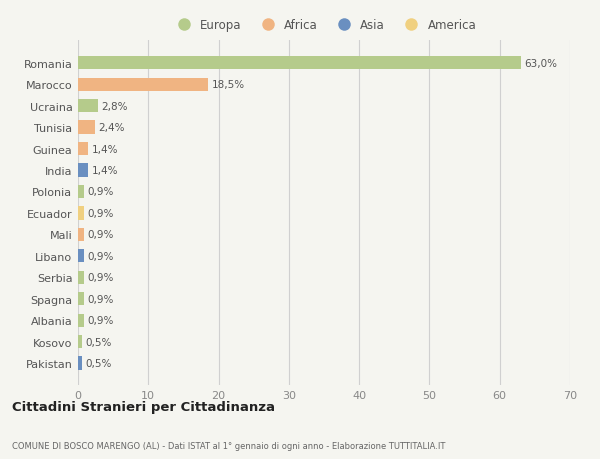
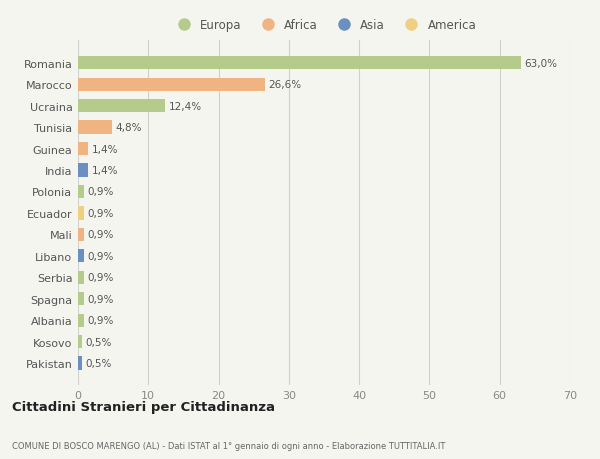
Marocco: 18,5% -> 26,6%
Ucraina: 2,8% -> 12,4%
Tunisia: 2,4% -> 4,8%
